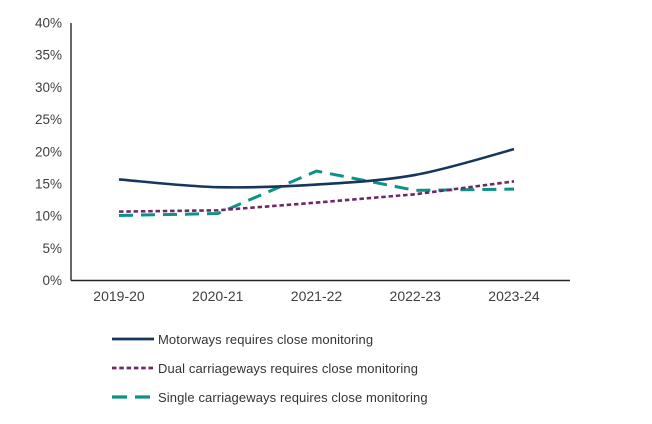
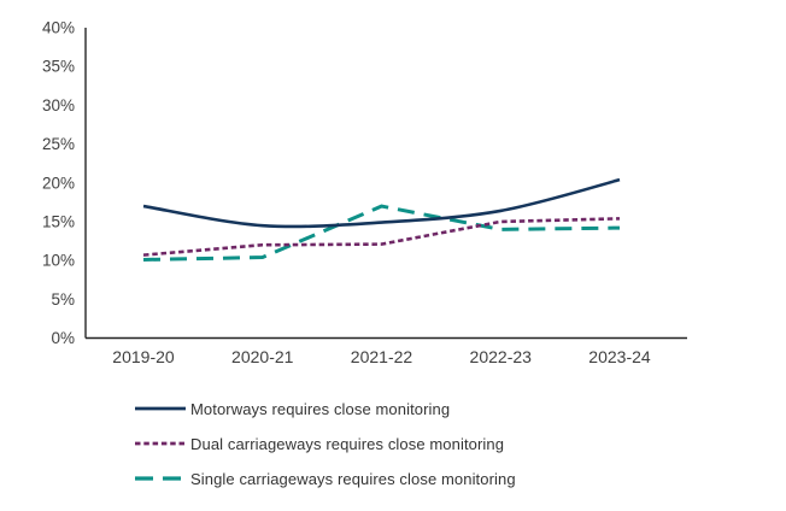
Motorways requires close monitoring/2019-20: 16% -> 17%
Dual carriageways requires close monitoring/2020-21: 11% -> 12%
Dual carriageways requires close monitoring/2022-23: 13% -> 15%
